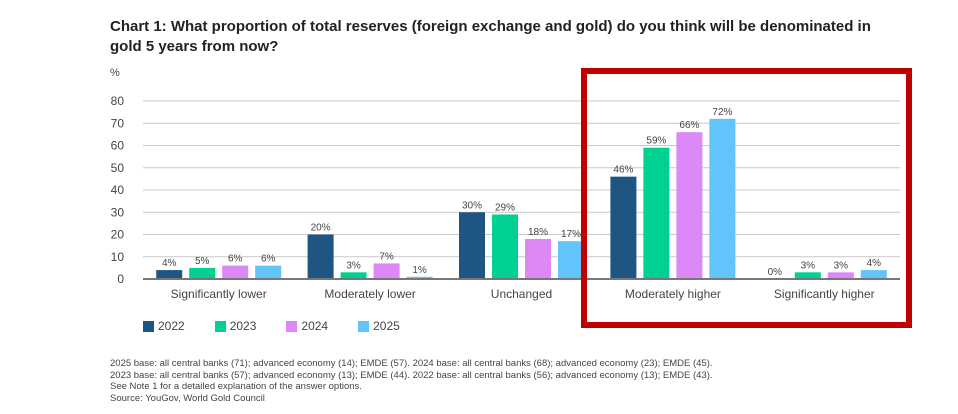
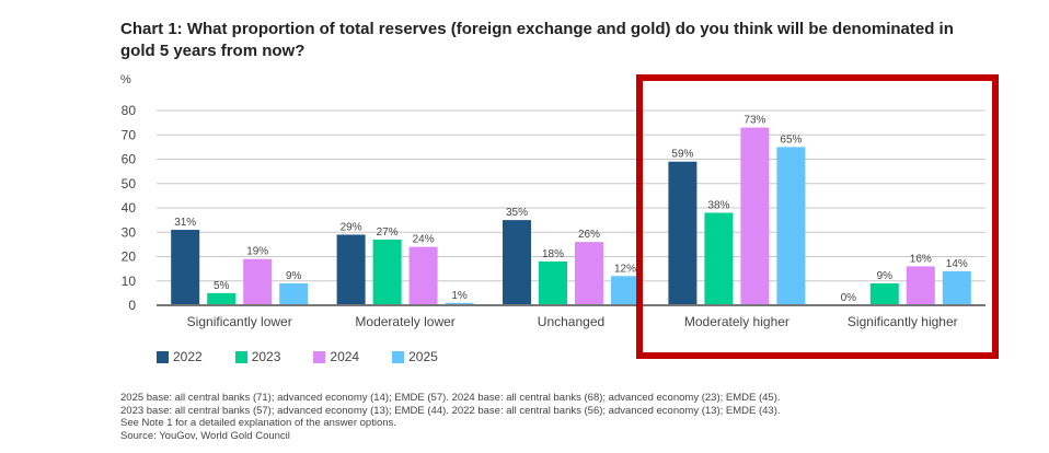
2022/Significantly lower: 4% -> 31%
2024/Significantly lower: 6% -> 19%
2025/Significantly lower: 6% -> 9%
2022/Moderately lower: 20% -> 29%
2023/Moderately lower: 3% -> 27%
2024/Moderately lower: 7% -> 24%
2022/Unchanged: 30% -> 35%
2023/Unchanged: 29% -> 18%
2024/Unchanged: 18% -> 26%
2025/Unchanged: 17% -> 12%
2022/Moderately higher: 46% -> 59%
2023/Moderately higher: 59% -> 38%
2024/Moderately higher: 66% -> 73%
2025/Moderately higher: 72% -> 65%
2023/Significantly higher: 3% -> 9%
2024/Significantly higher: 3% -> 16%
2025/Significantly higher: 4% -> 14%
